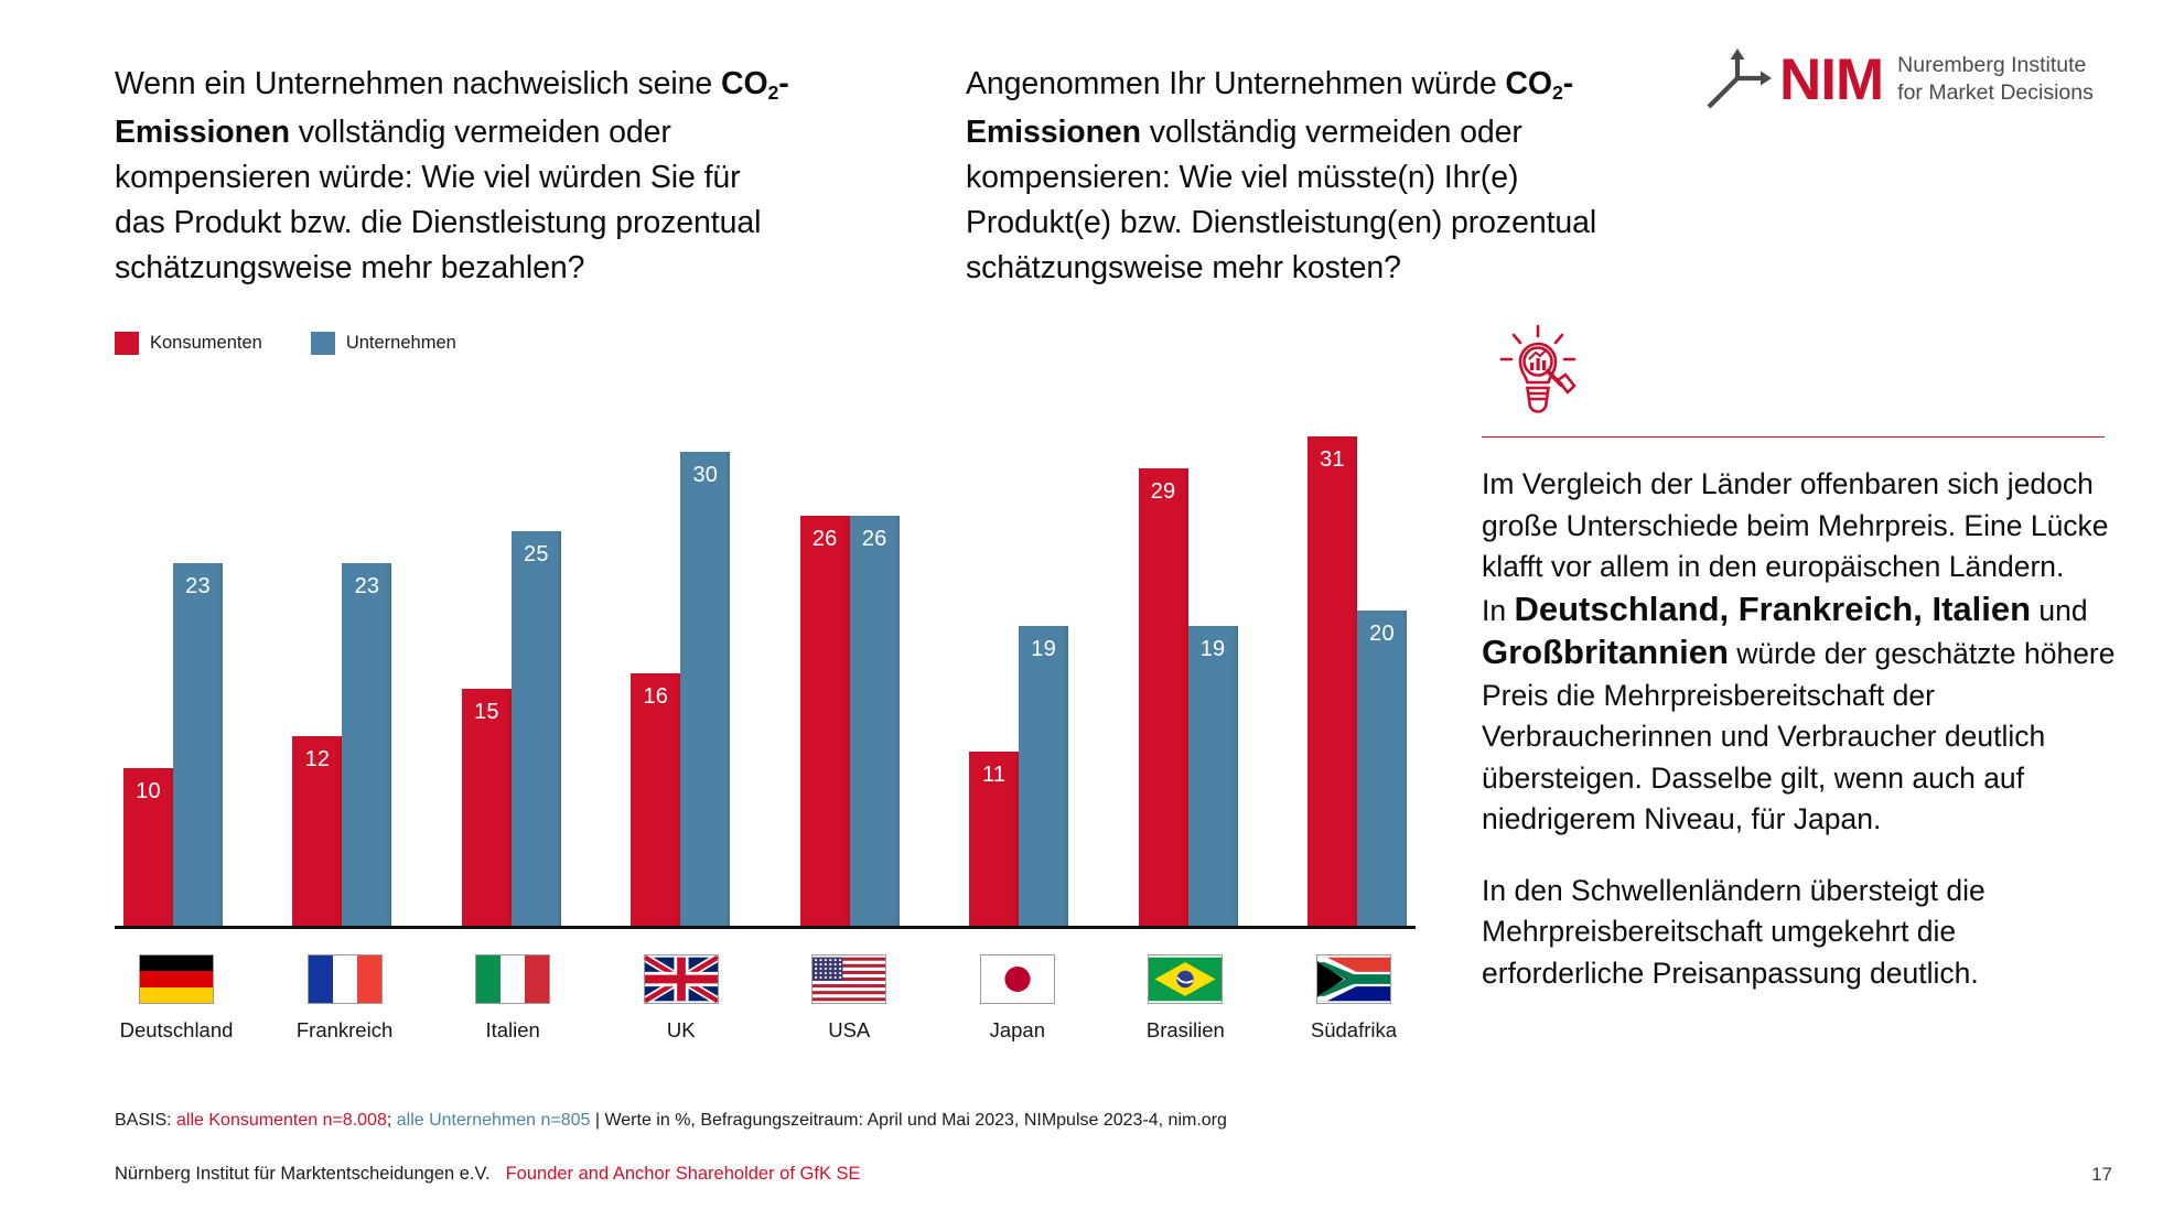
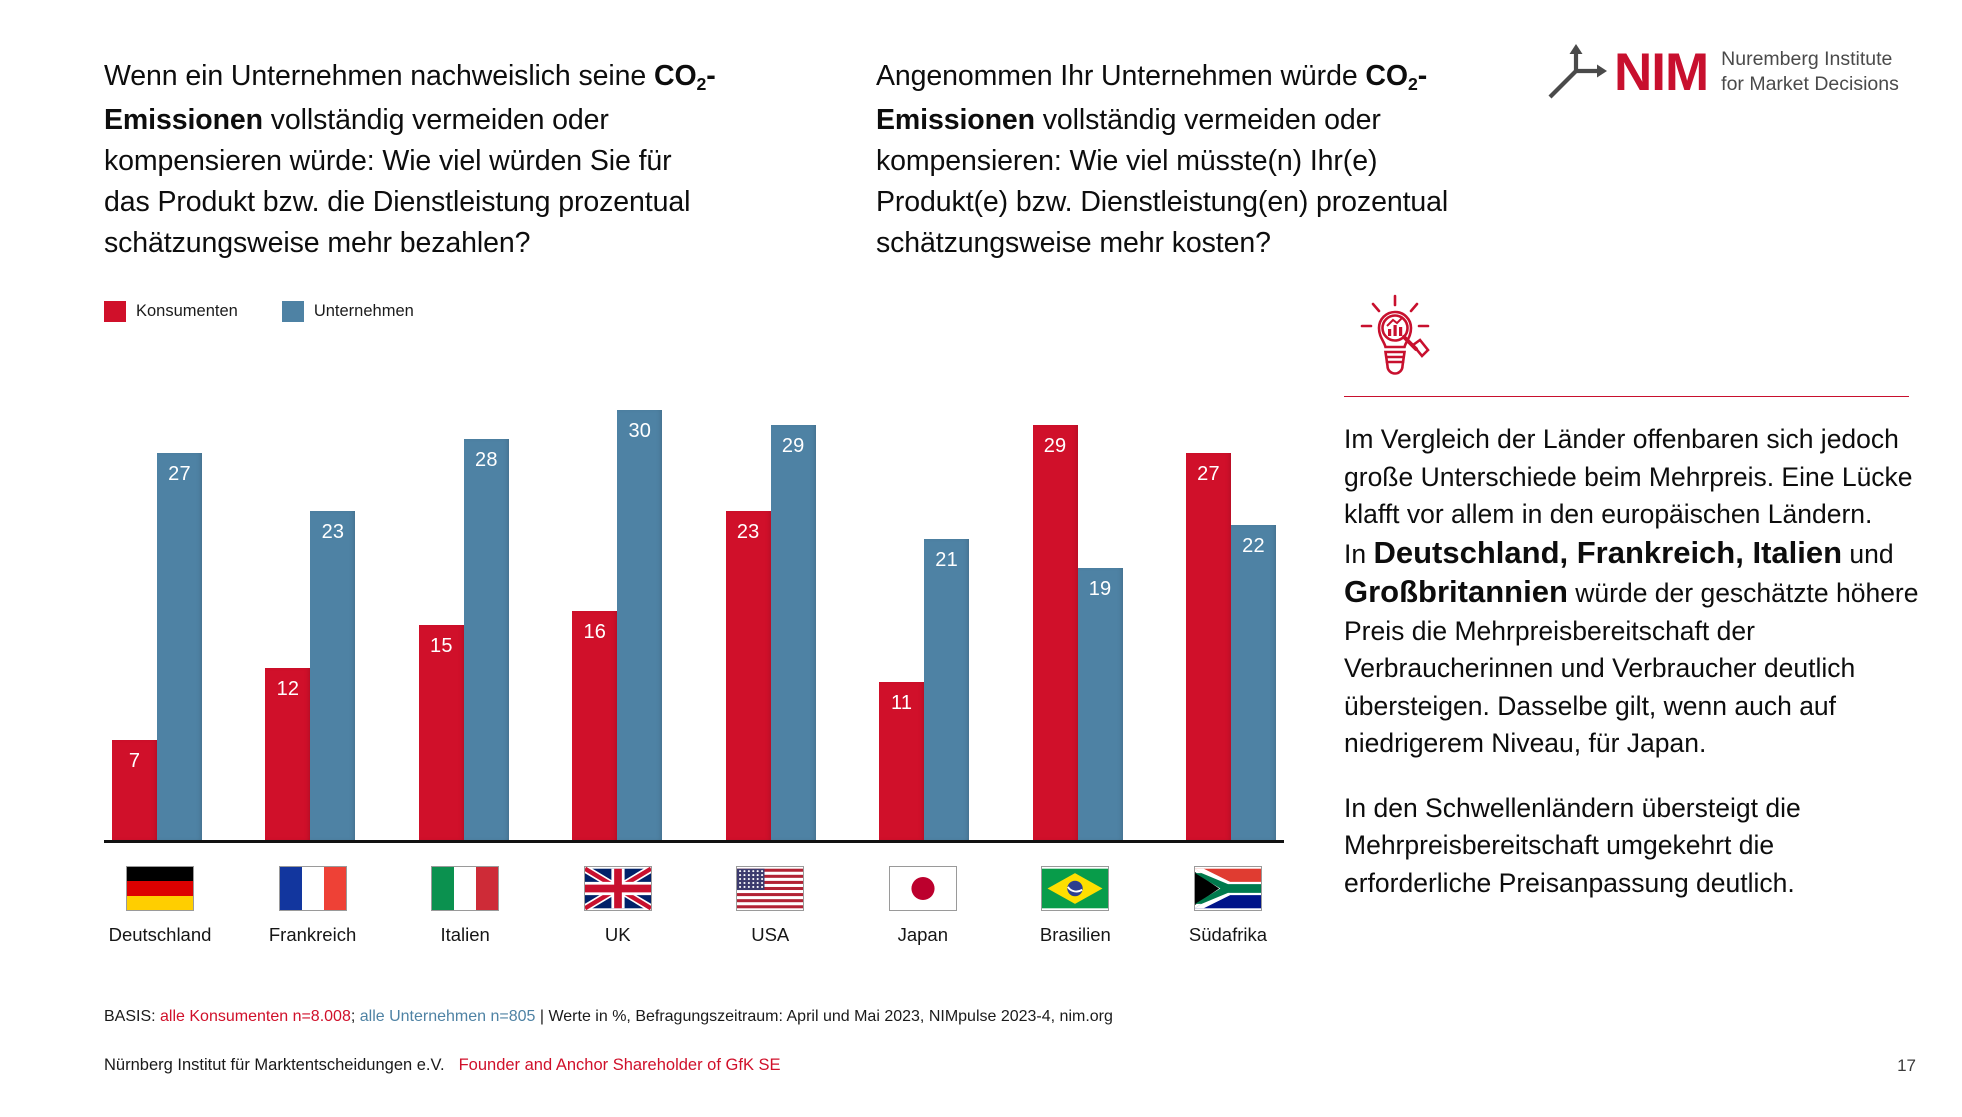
Konsumenten/Deutschland: 10 -> 7
Unternehmen/Deutschland: 23 -> 27
Unternehmen/Italien: 25 -> 28
Konsumenten/USA: 26 -> 23
Unternehmen/USA: 26 -> 29
Unternehmen/Japan: 19 -> 21
Konsumenten/Südafrika: 31 -> 27
Unternehmen/Südafrika: 20 -> 22
